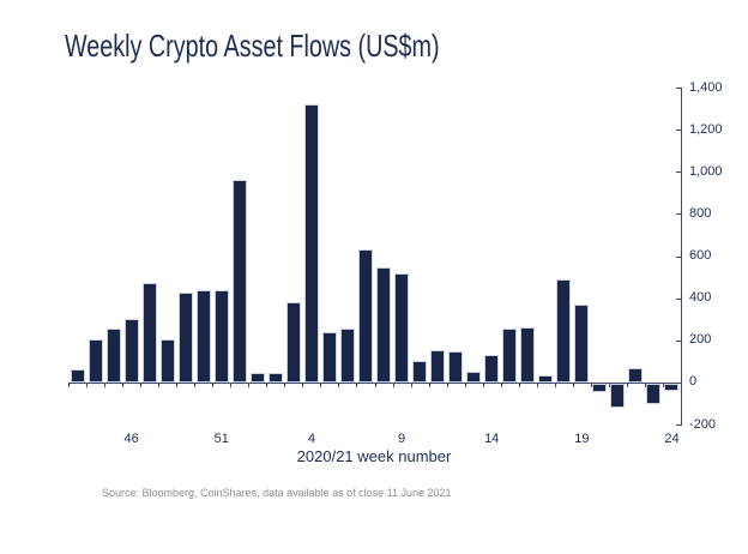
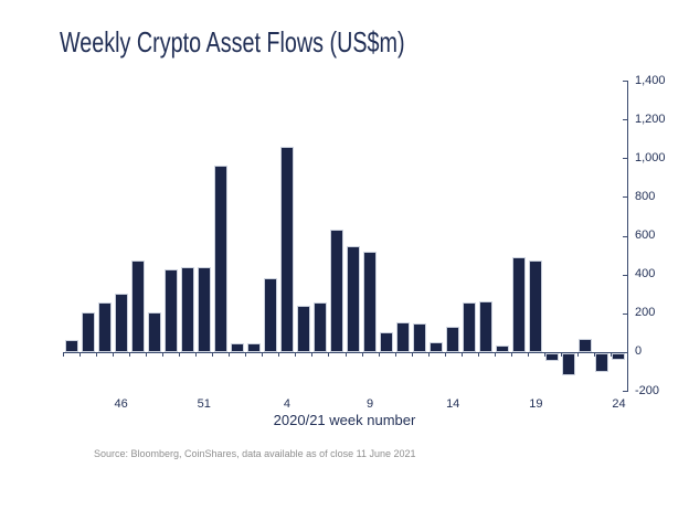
4: 1320 -> 1060
19: 370 -> 470
